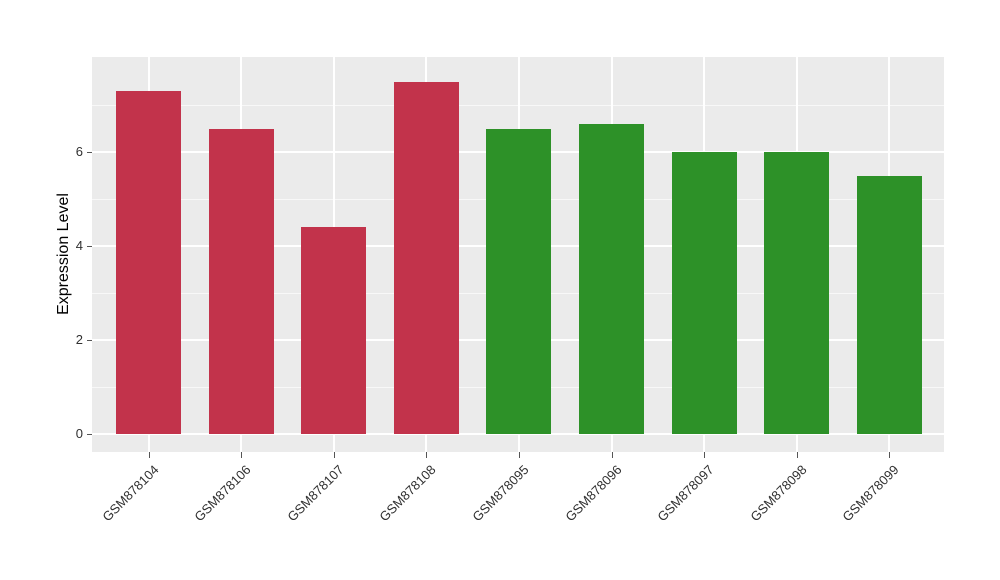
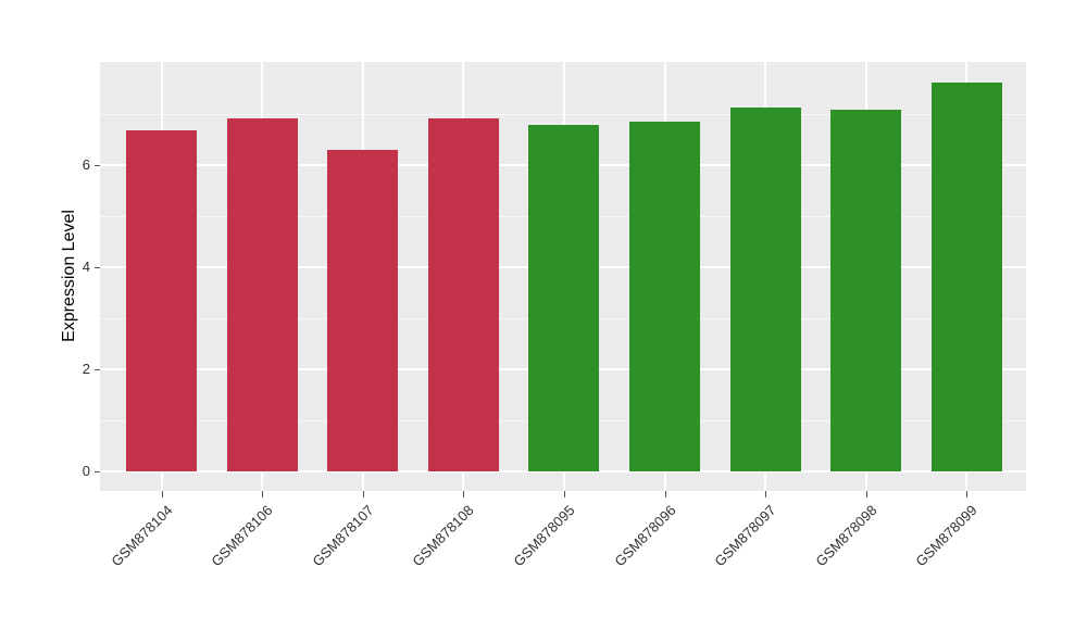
GSM878104: 7.3 -> 6.7
GSM878106: 6.5 -> 6.9
GSM878107: 4.4 -> 6.3
GSM878108: 7.5 -> 6.9
GSM878095: 6.5 -> 6.8
GSM878096: 6.6 -> 6.8
GSM878097: 6.0 -> 7.1
GSM878098: 6.0 -> 7.1
GSM878099: 5.5 -> 7.6
